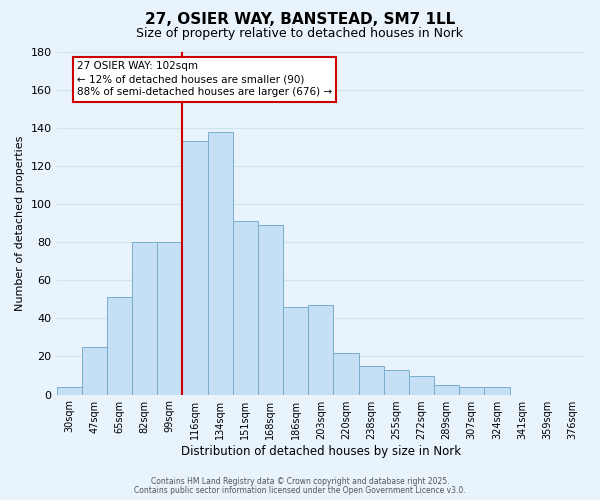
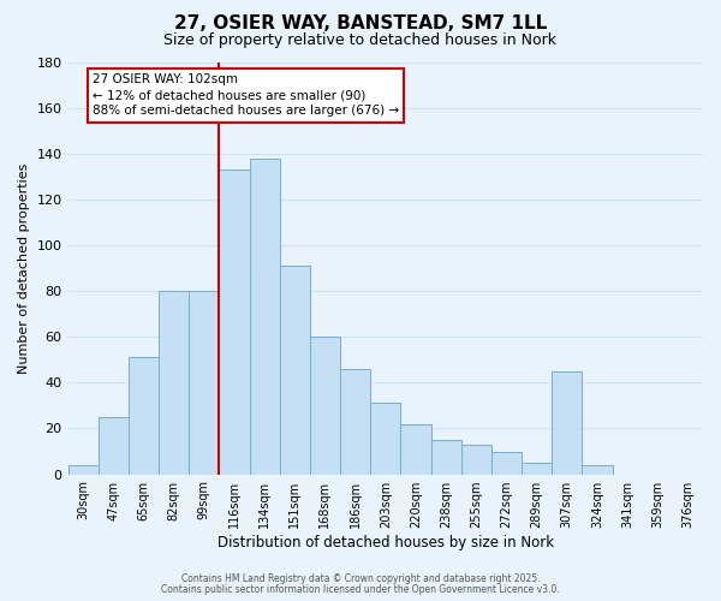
168sqm: 89 -> 60
203sqm: 47 -> 31
307sqm: 4 -> 45
